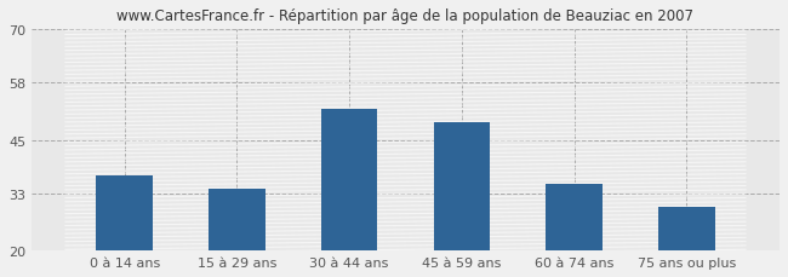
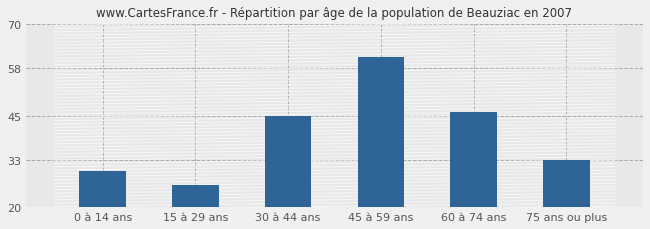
0 à 14 ans: 37 -> 30
15 à 29 ans: 34 -> 26
30 à 44 ans: 52 -> 45
45 à 59 ans: 49 -> 61
60 à 74 ans: 35 -> 46
75 ans ou plus: 30 -> 33
